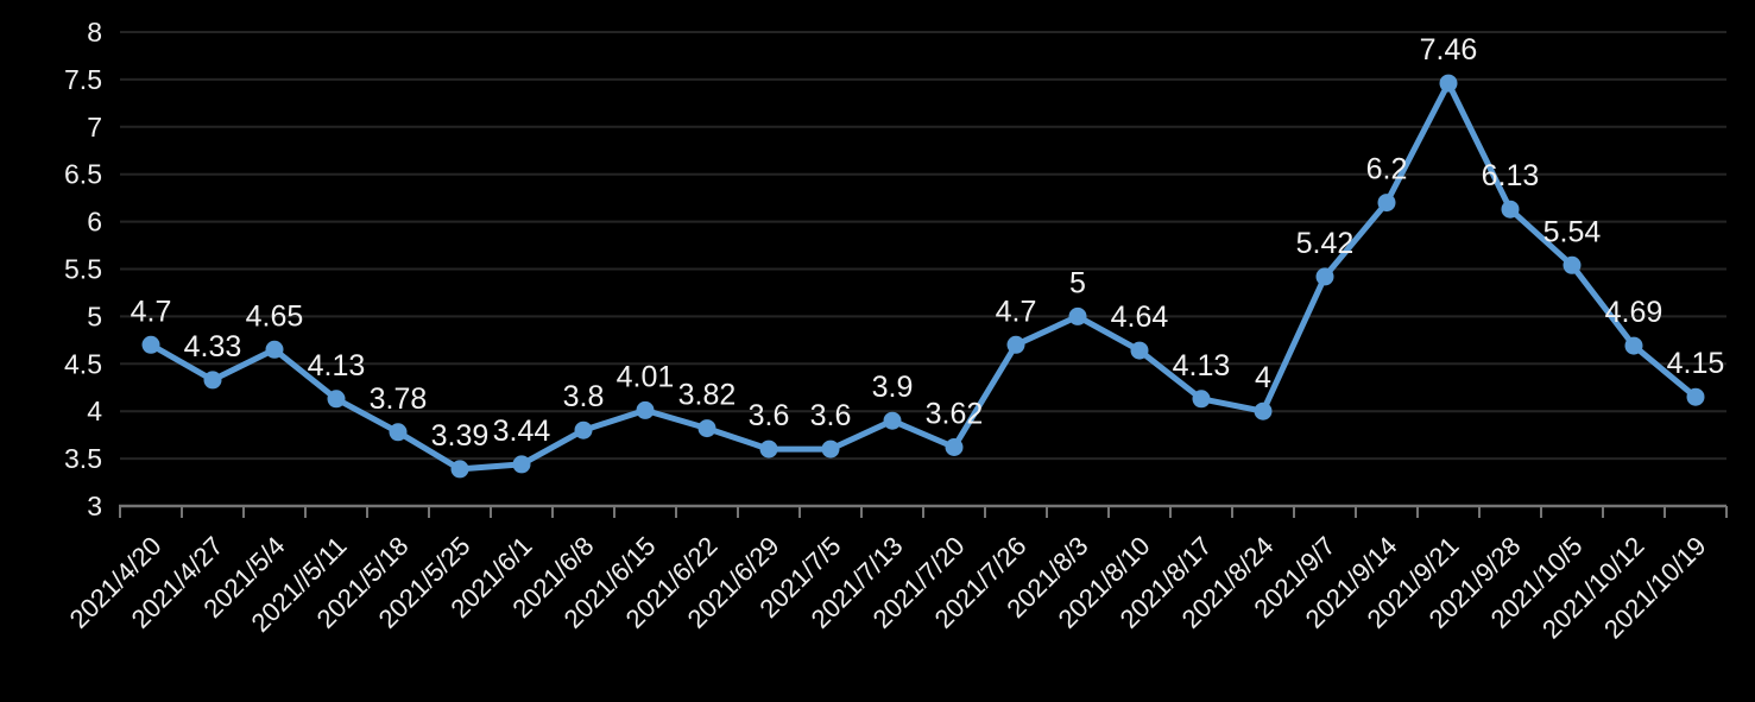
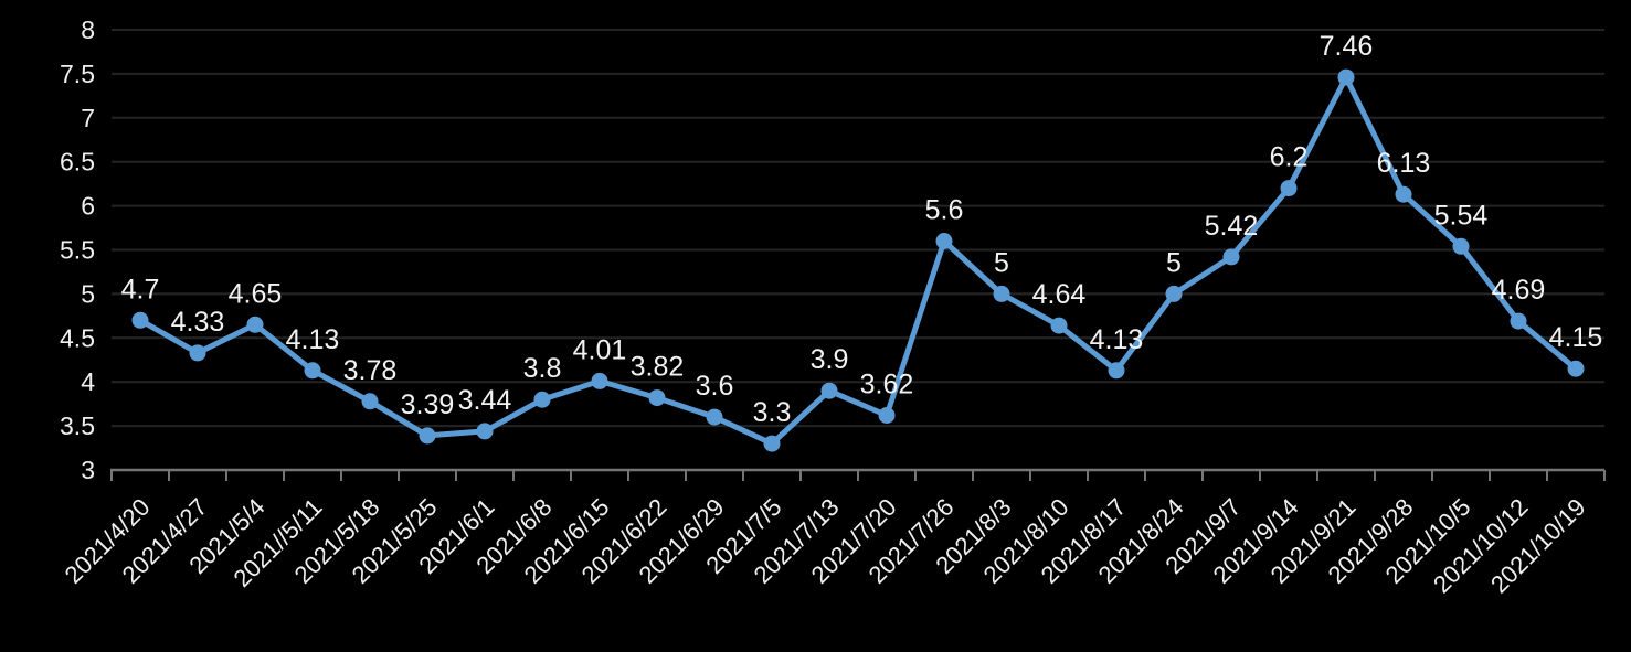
2021/7/5: 3.6 -> 3.3
2021/7/26: 4.7 -> 5.6
2021/8/24: 4 -> 5
